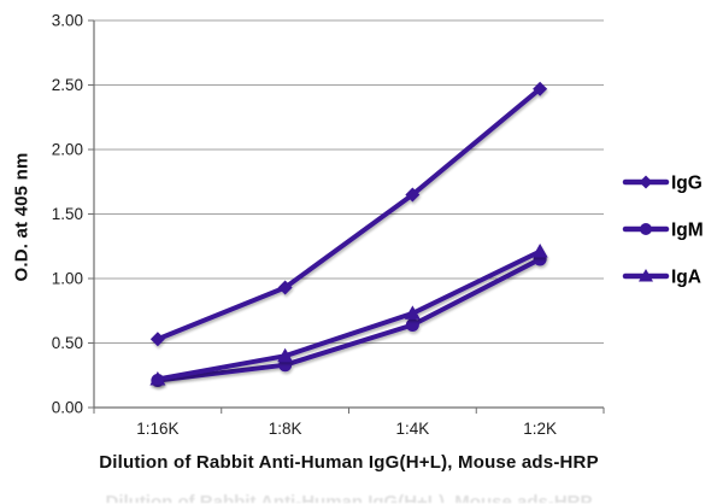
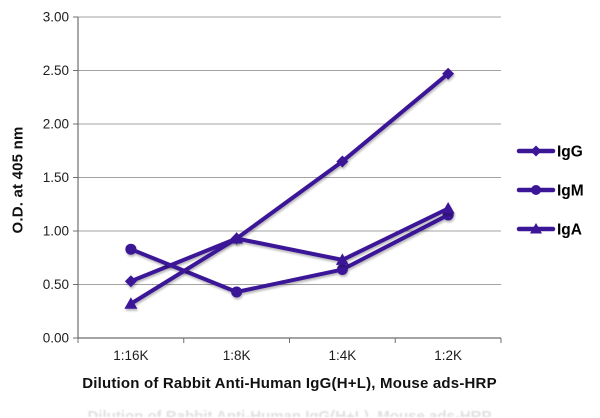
IgM/1:16K: 0.21 -> 0.83
IgA/1:16K: 0.22 -> 0.32
IgM/1:8K: 0.33 -> 0.43
IgA/1:8K: 0.40 -> 0.93
